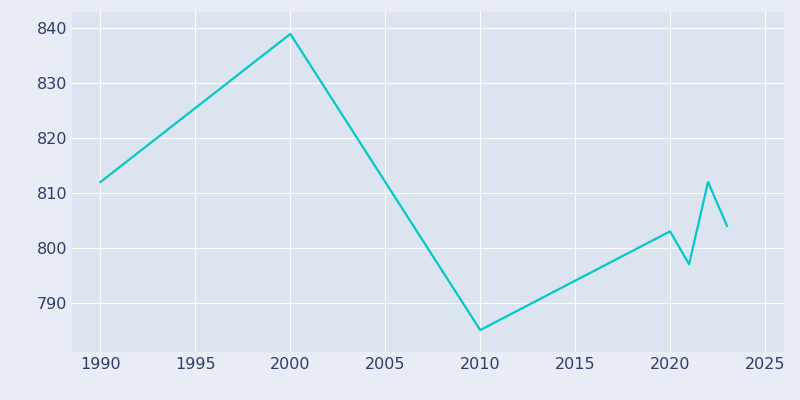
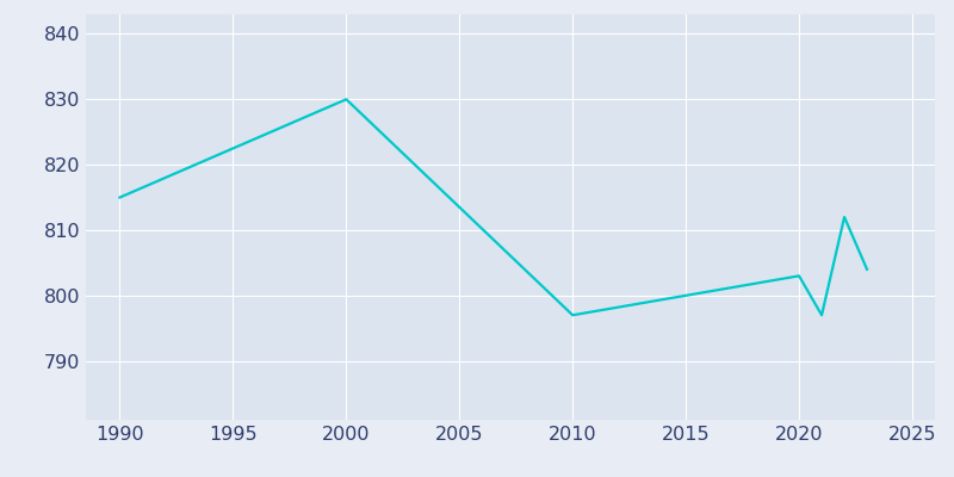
1990: 812 -> 815
2000: 839 -> 830
2010: 785 -> 797
